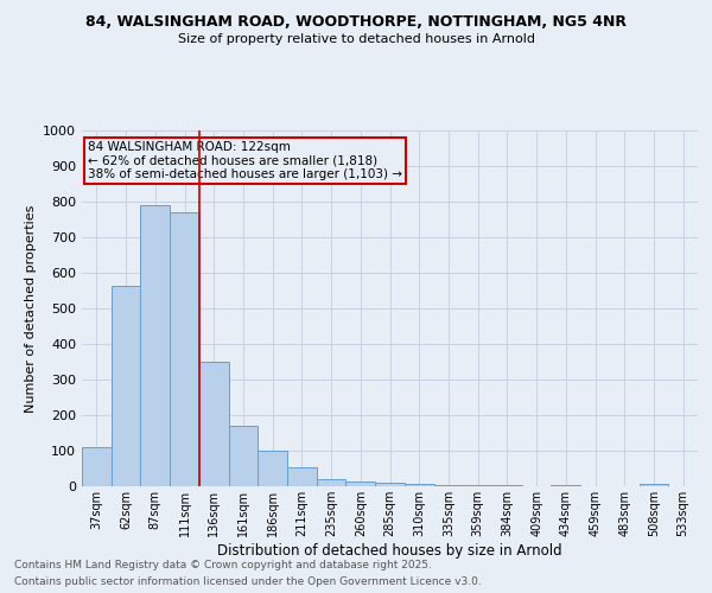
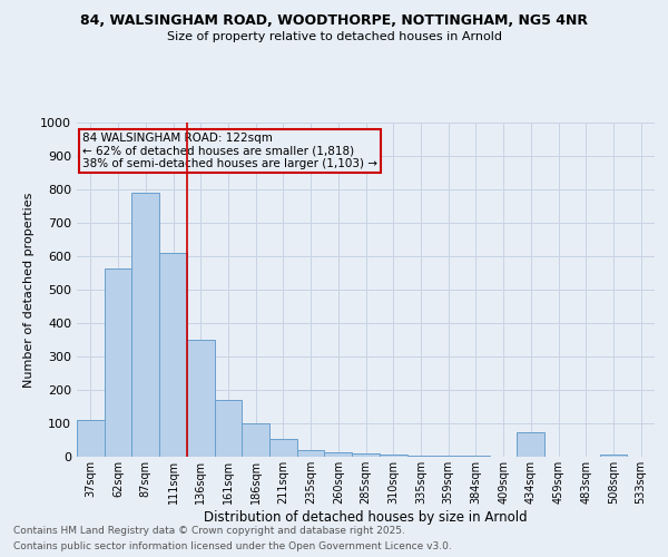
111sqm: 770 -> 610
434sqm: 5 -> 75
